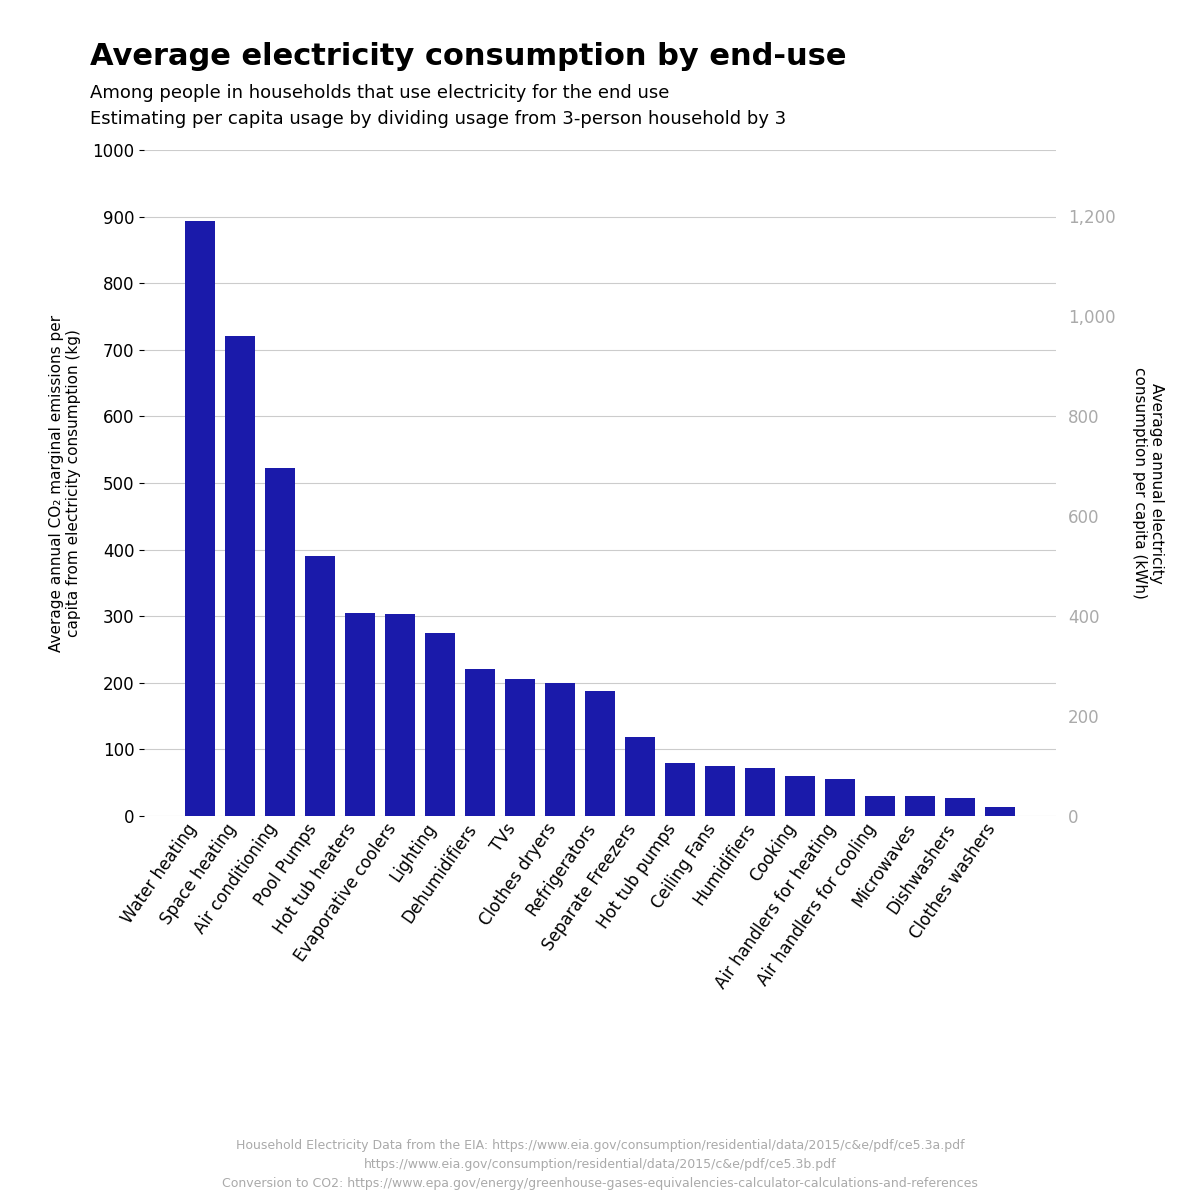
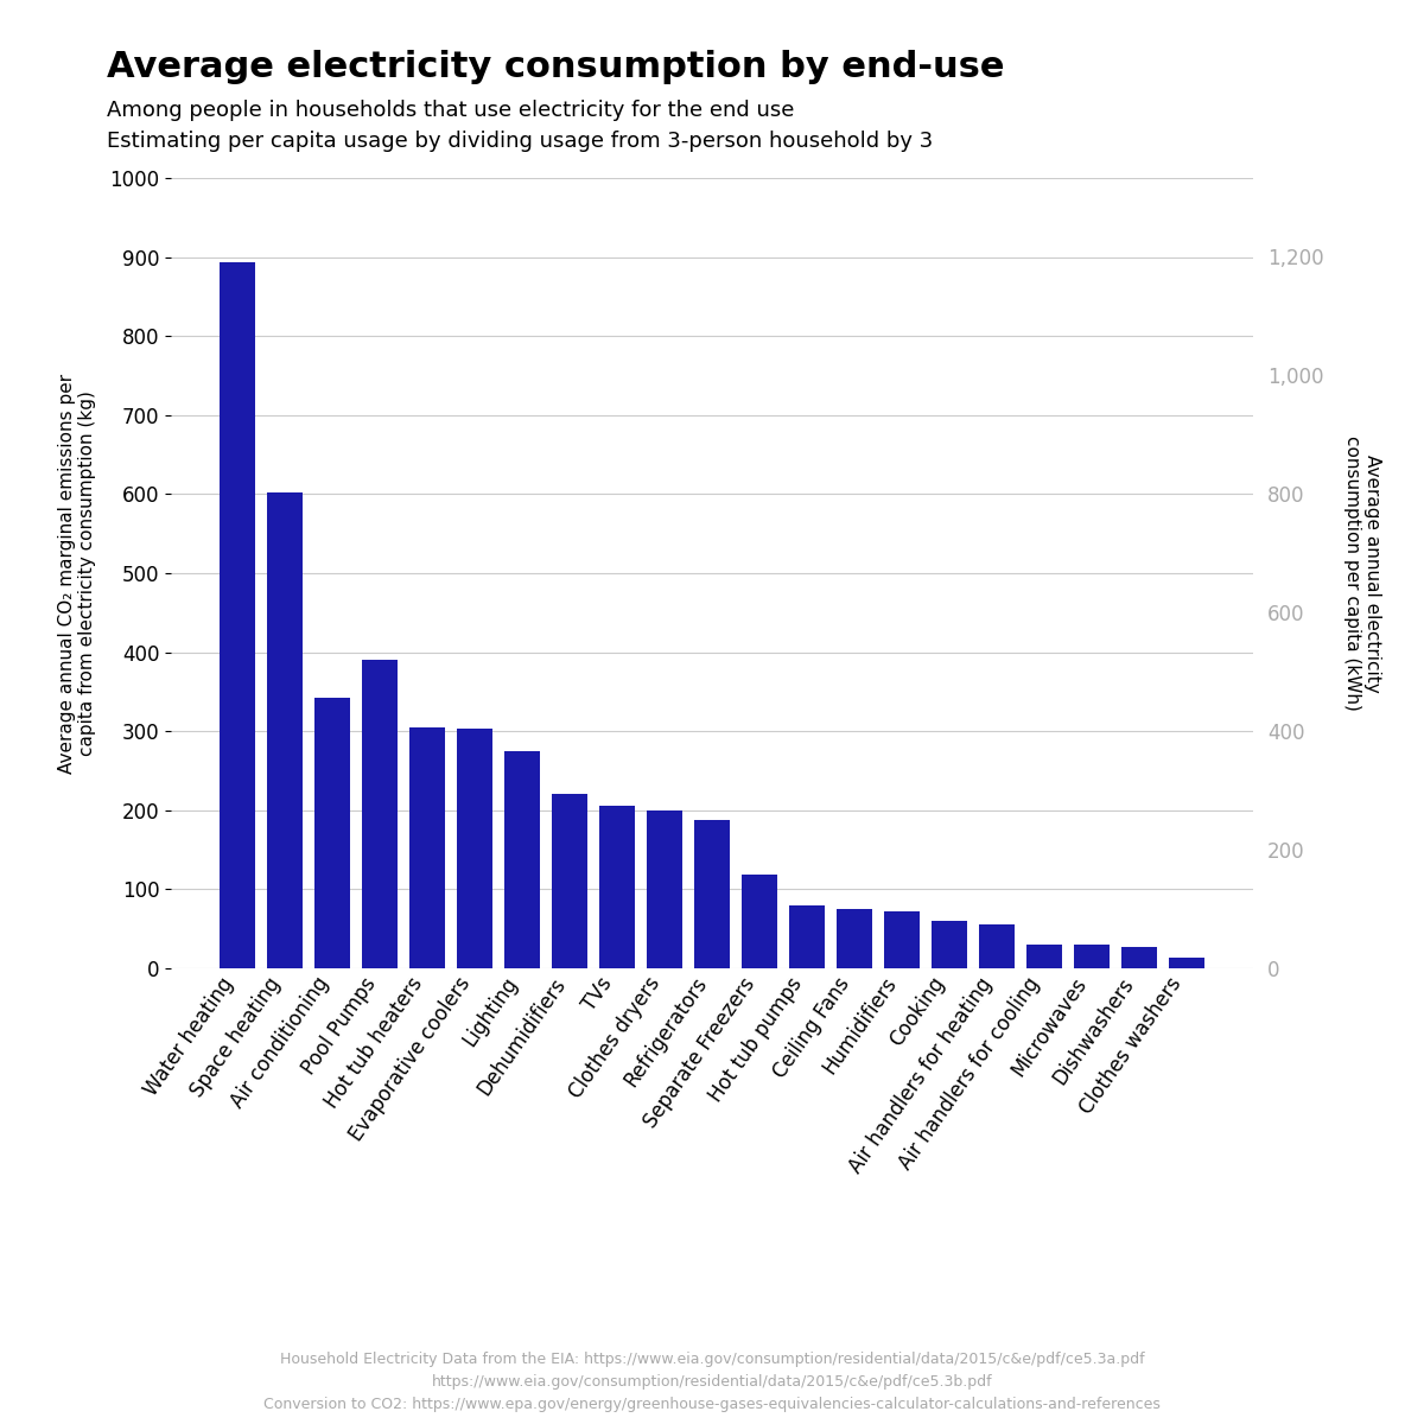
Space heating: 720 -> 602
Air conditioning: 523 -> 342
